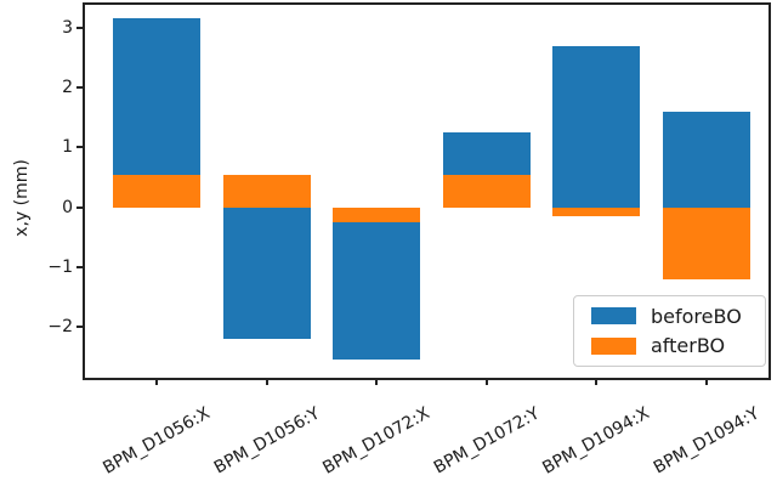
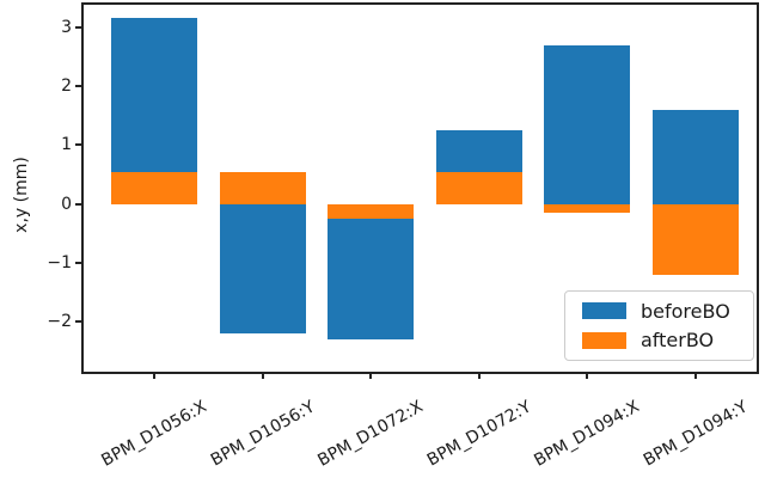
beforeBO/BPM_D1072:X: -2.5 -> -2.3
